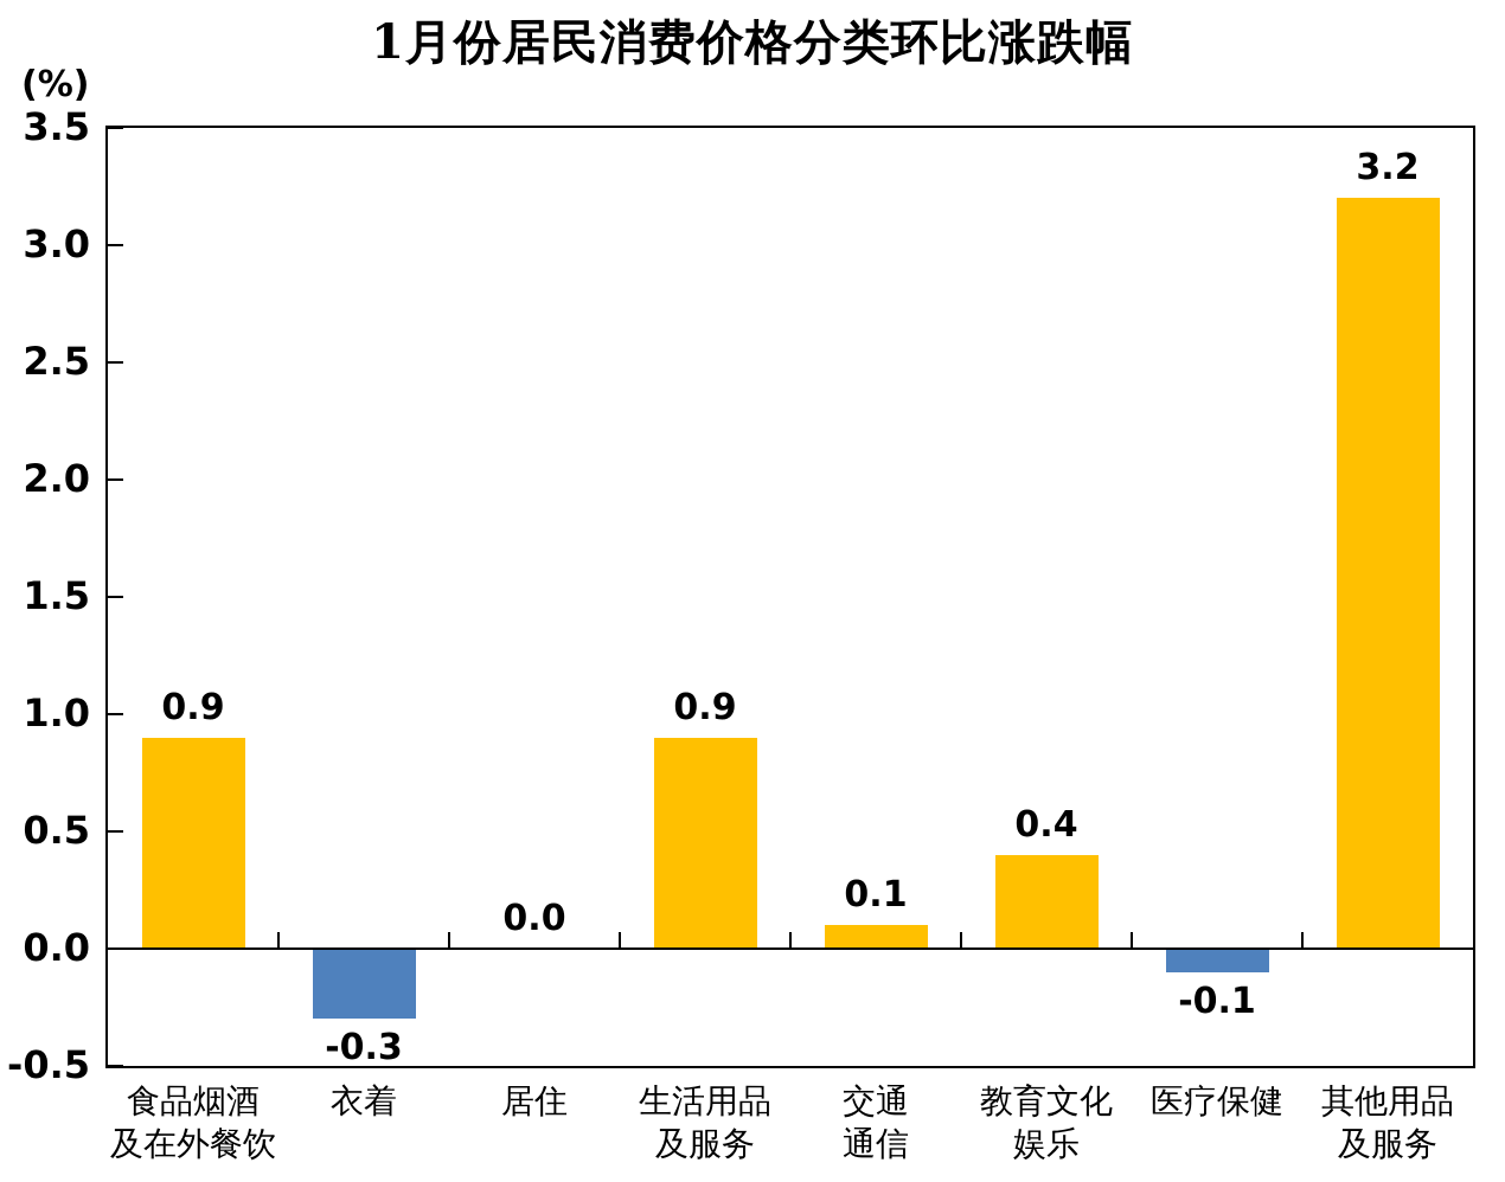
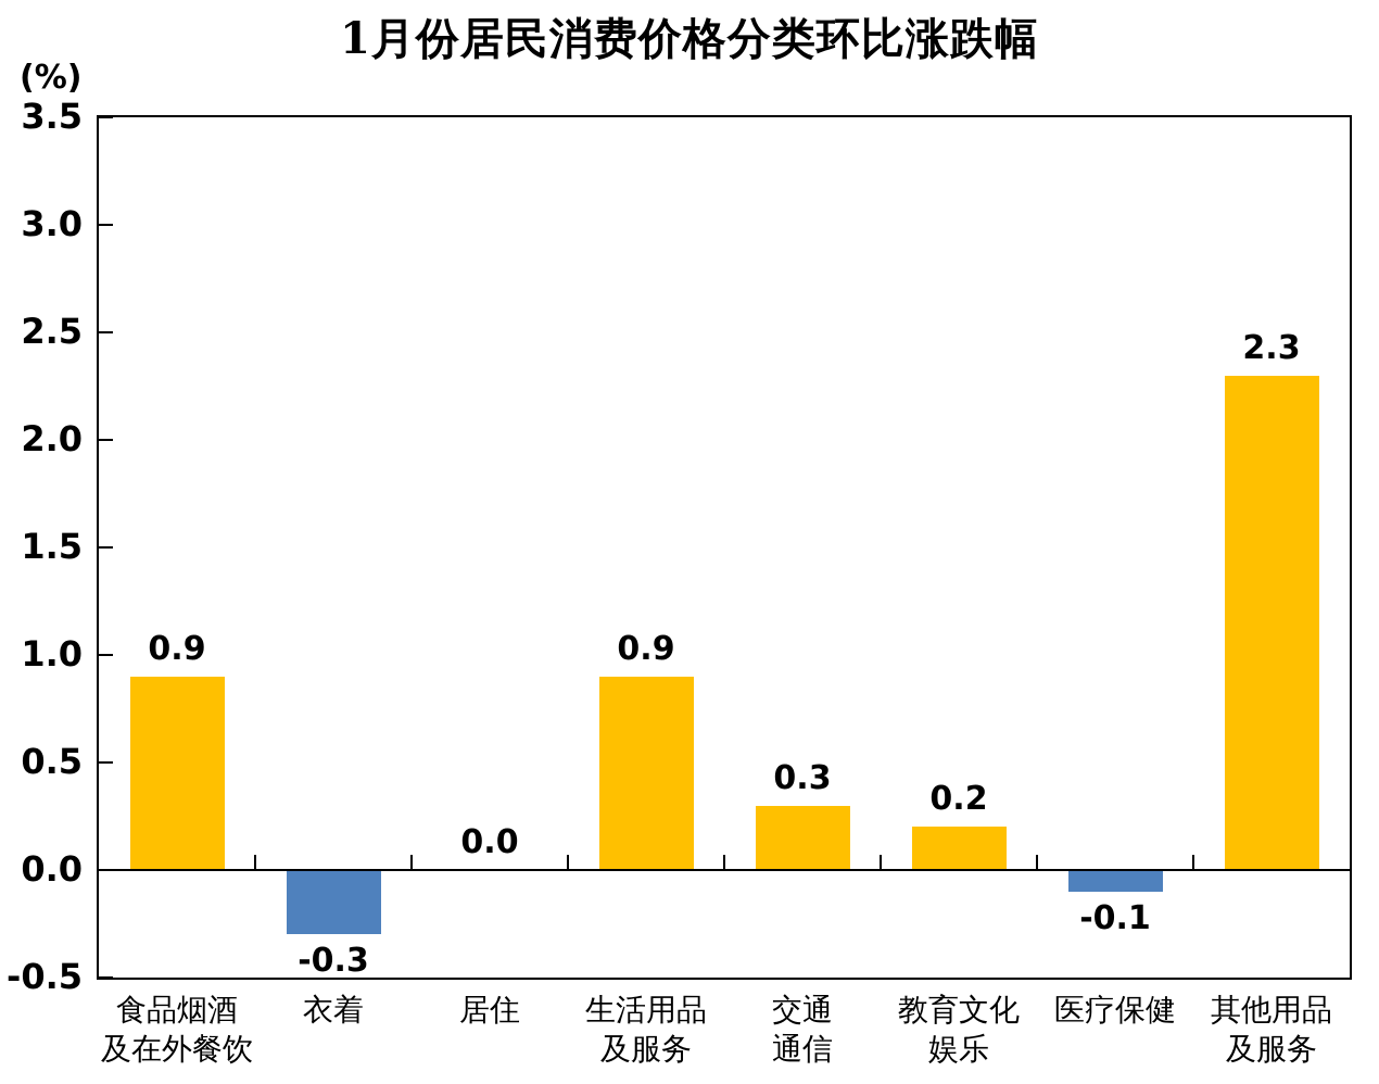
交通通信: 0.1 -> 0.3
教育文化娱乐: 0.4 -> 0.2
其他用品及服务: 3.2 -> 2.3
